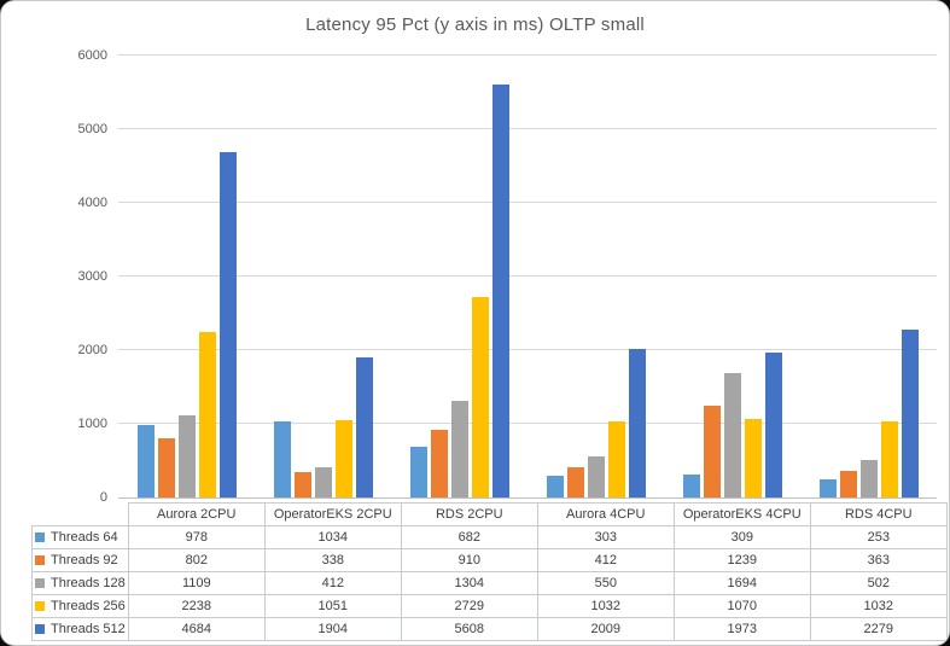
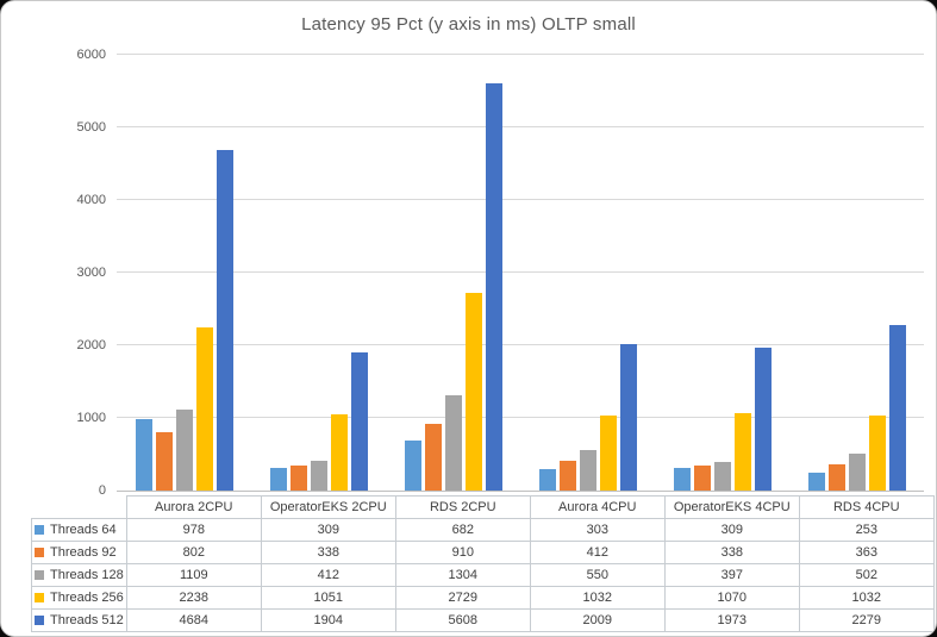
Threads 64/OperatorEKS 2CPU: 1034 -> 309
Threads 92/OperatorEKS 4CPU: 1239 -> 338
Threads 128/OperatorEKS 4CPU: 1694 -> 397
